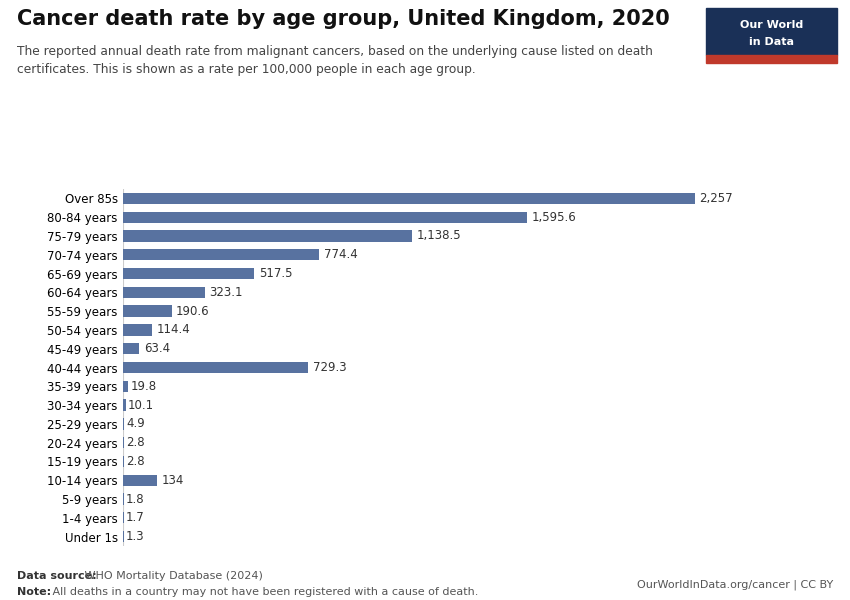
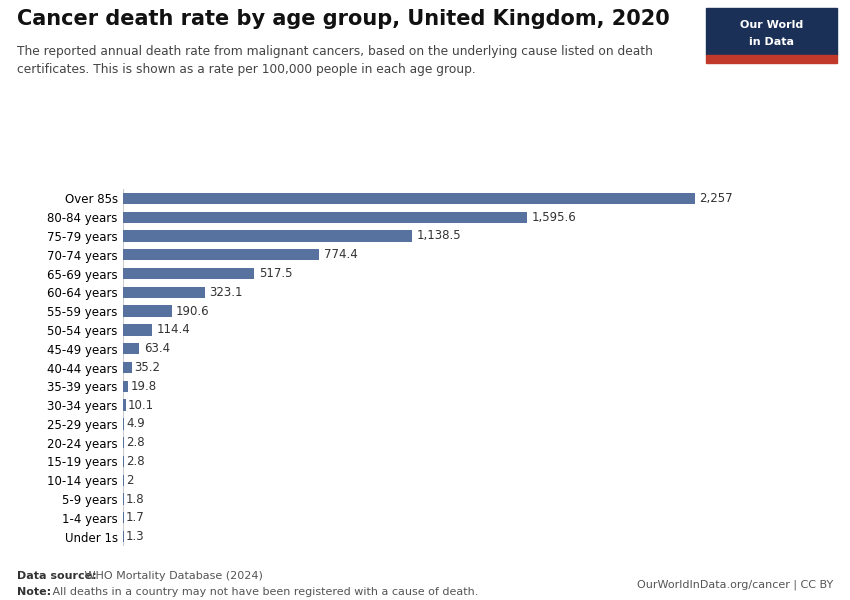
40-44 years: 729.3 -> 35.2
10-14 years: 134 -> 2
